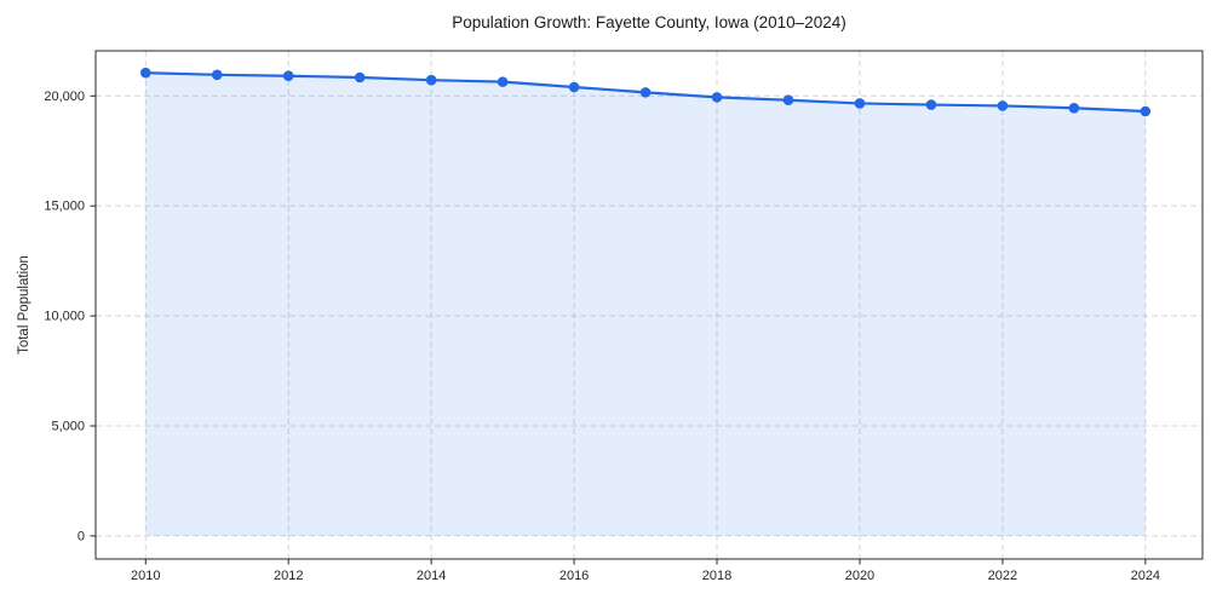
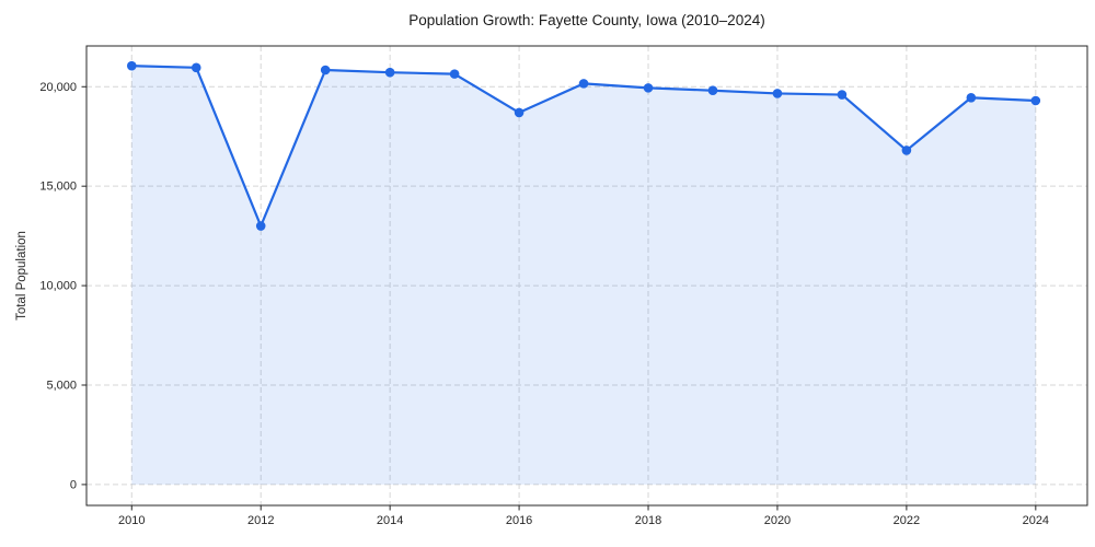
2012: 20900 -> 13000
2016: 20400 -> 18700
2022: 19600 -> 16800
